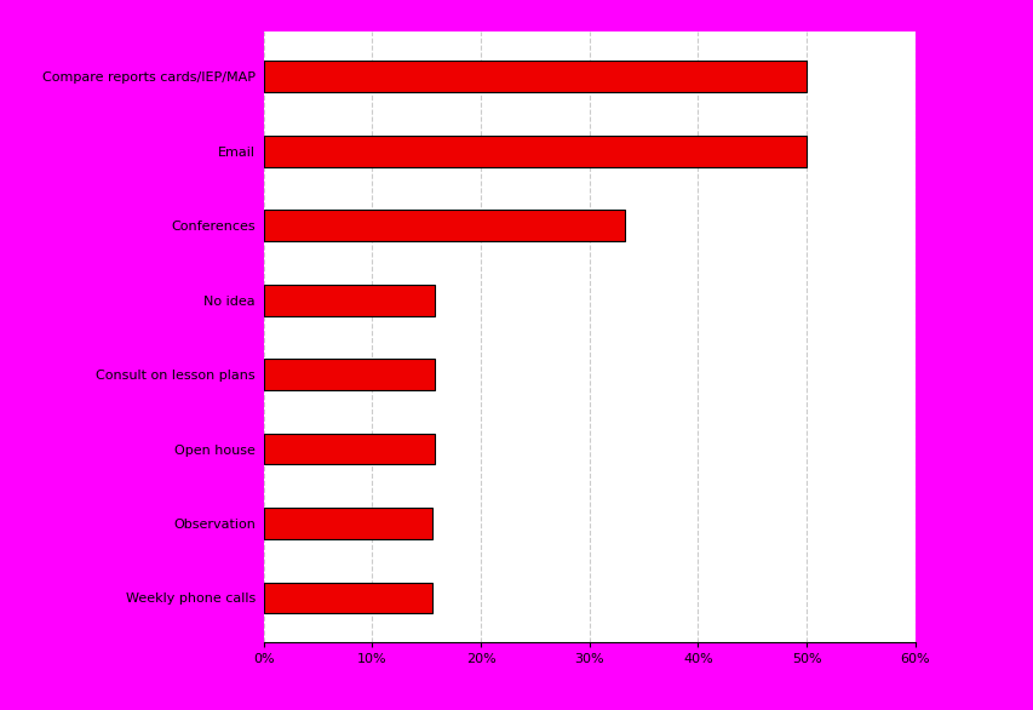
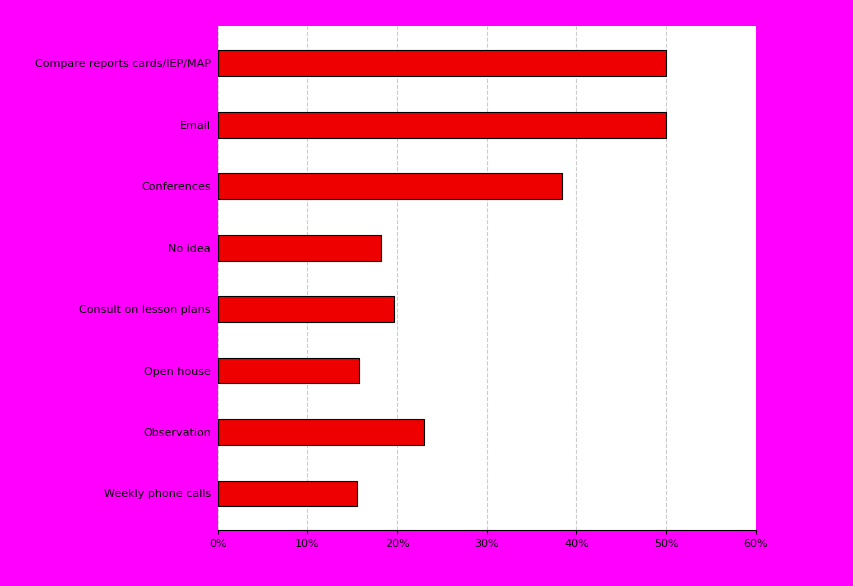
Conferences: 33.3% -> 38.4%
No idea: 15.8% -> 18.2%
Consult on lesson plans: 15.8% -> 19.6%
Observation: 15.5% -> 23.0%
